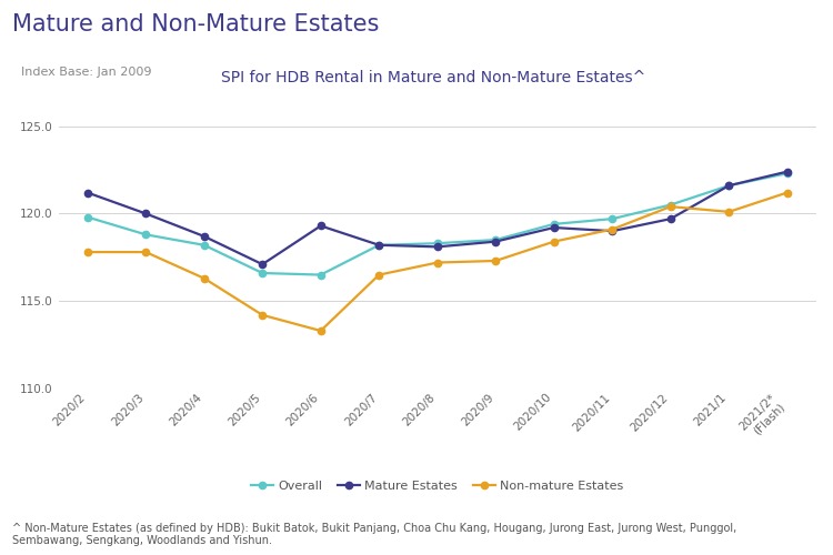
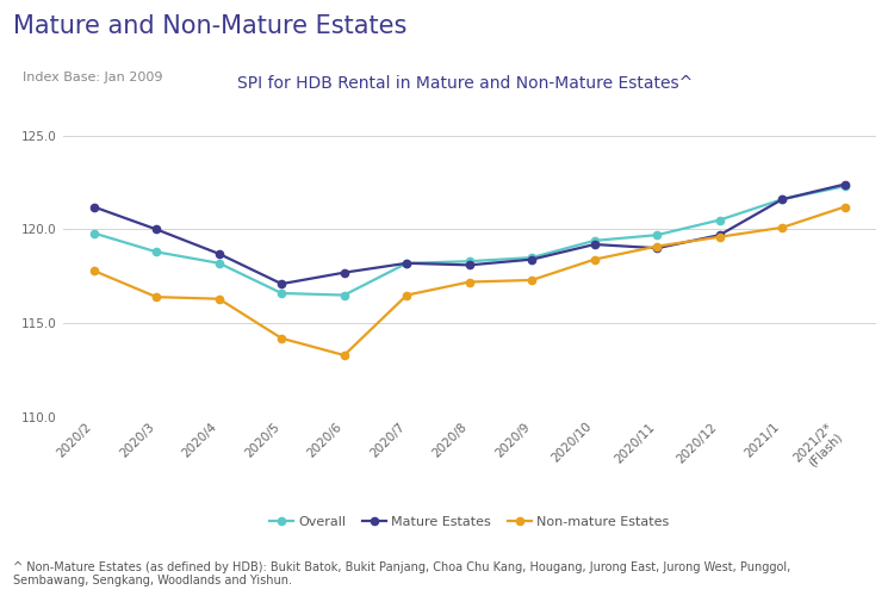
Non-mature Estates/2020/3: 117.8 -> 116.4
Mature Estates/2020/6: 119.3 -> 117.7
Non-mature Estates/2020/12: 120.4 -> 119.6
